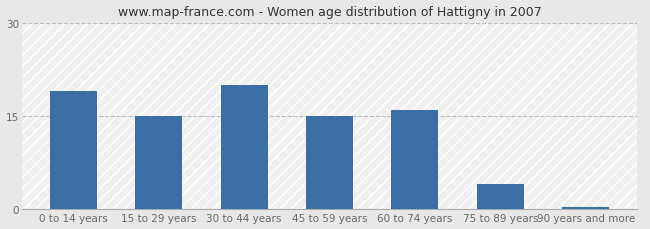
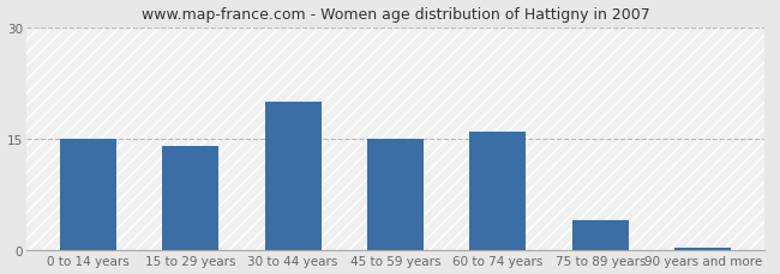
0 to 14 years: 19.0 -> 15.0
15 to 29 years: 15.0 -> 14.0
